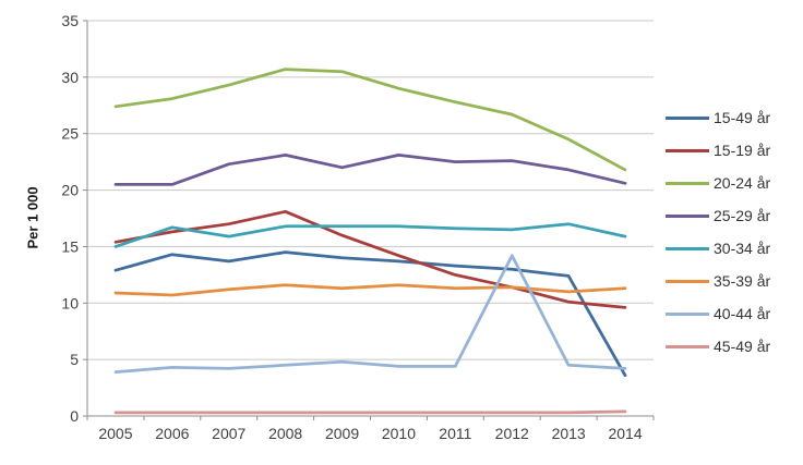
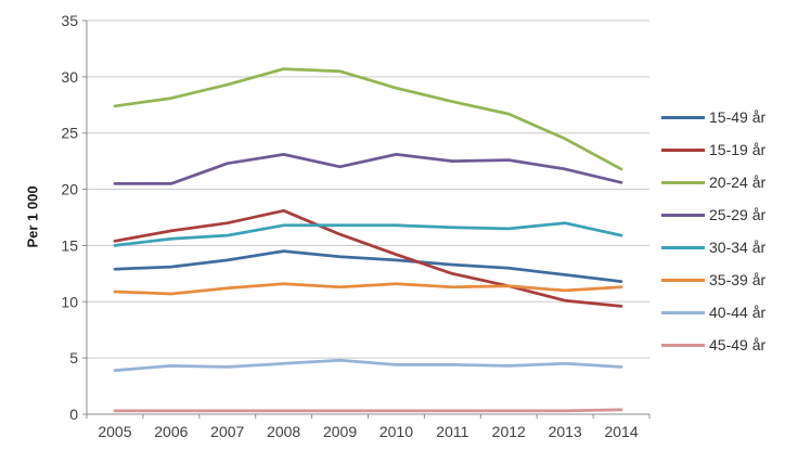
15-49 år/2006: 14.3 -> 13.1
30-34 år/2006: 16.7 -> 15.6
40-44 år/2012: 14.2 -> 4.3
15-49 år/2014: 3.6 -> 11.8
